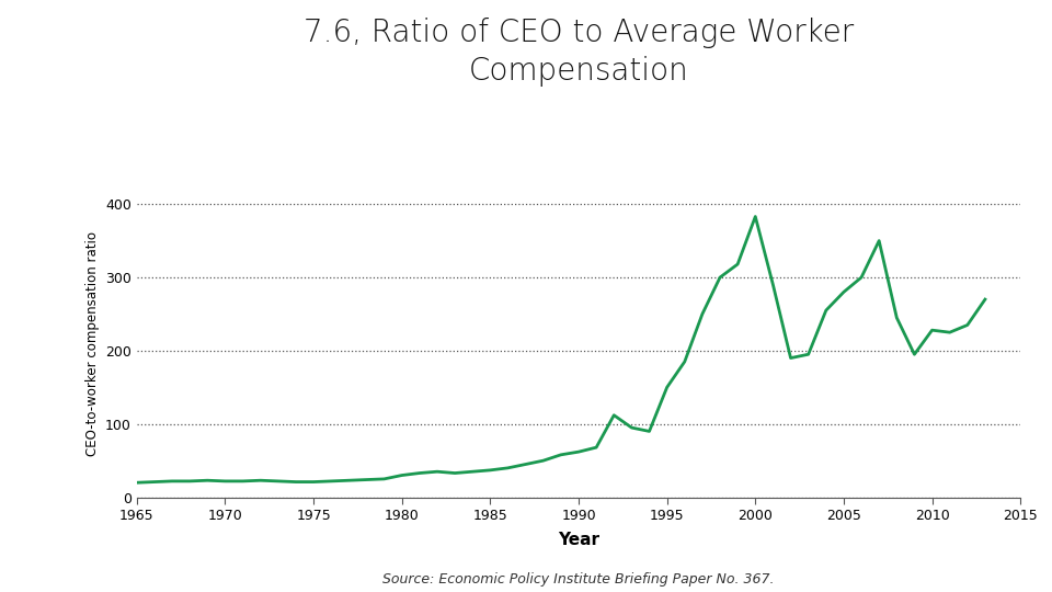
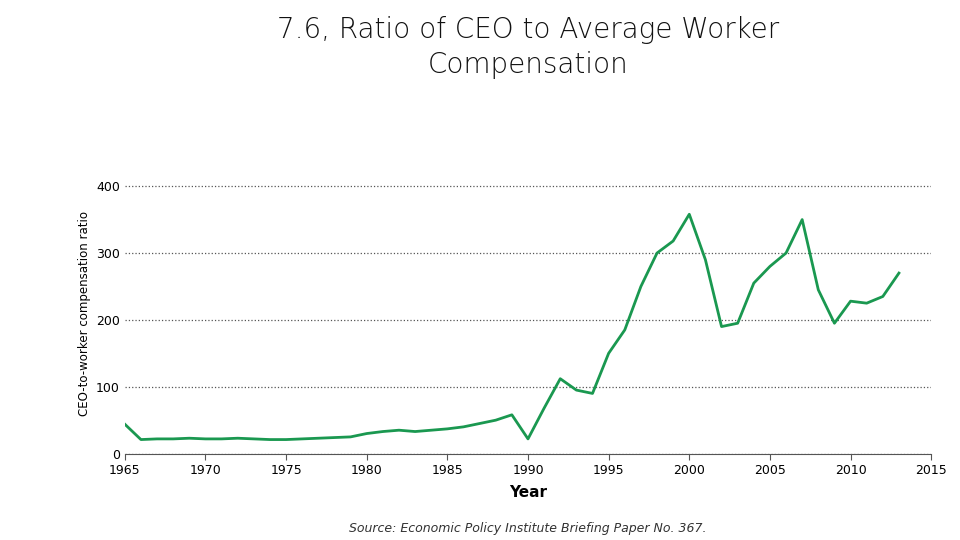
1965: 20 -> 44
1990: 62 -> 22
2000: 383 -> 358
